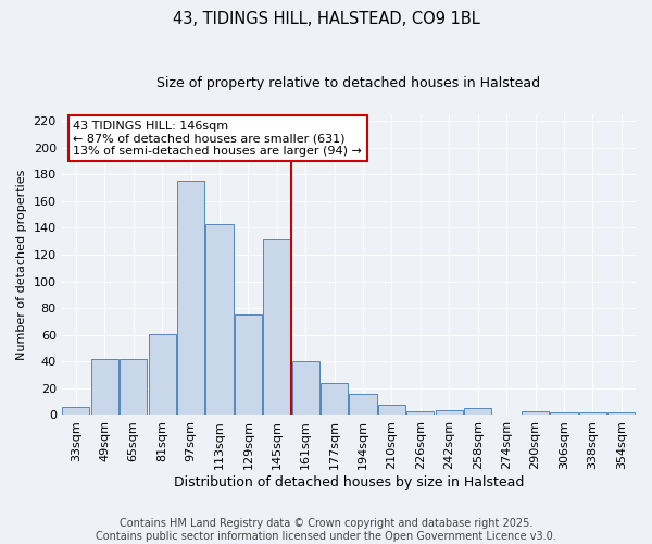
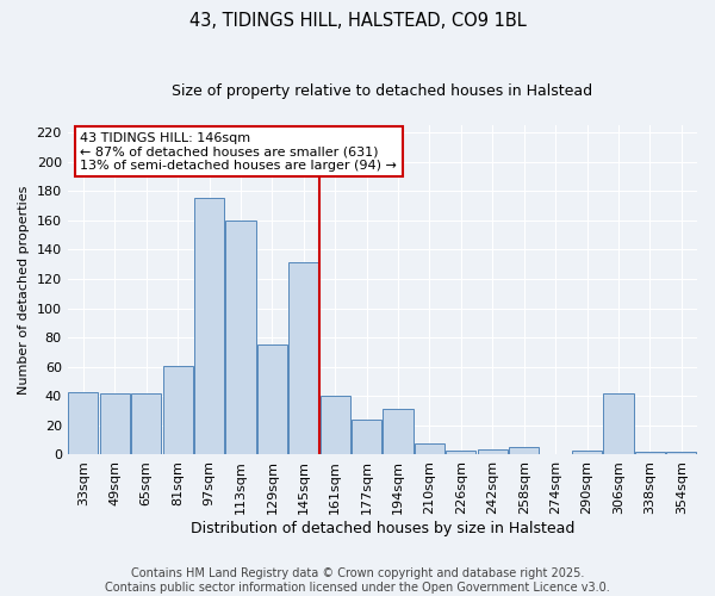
33sqm: 6 -> 43
113sqm: 143 -> 160
194sqm: 16 -> 31
306sqm: 2 -> 42
